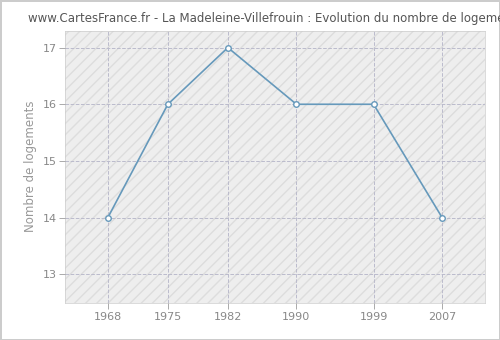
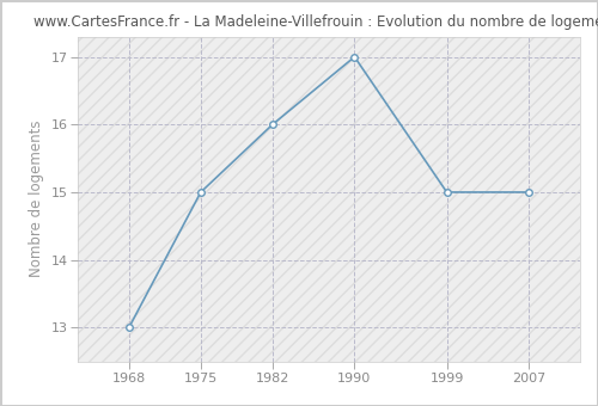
1968: 14 -> 13
1975: 16 -> 15
1982: 17 -> 16
1990: 16 -> 17
1999: 16 -> 15
2007: 14 -> 15
